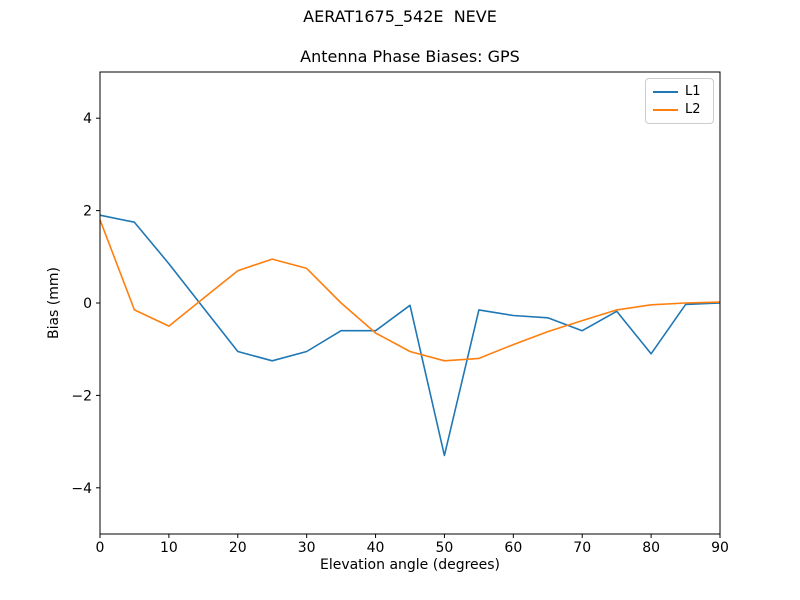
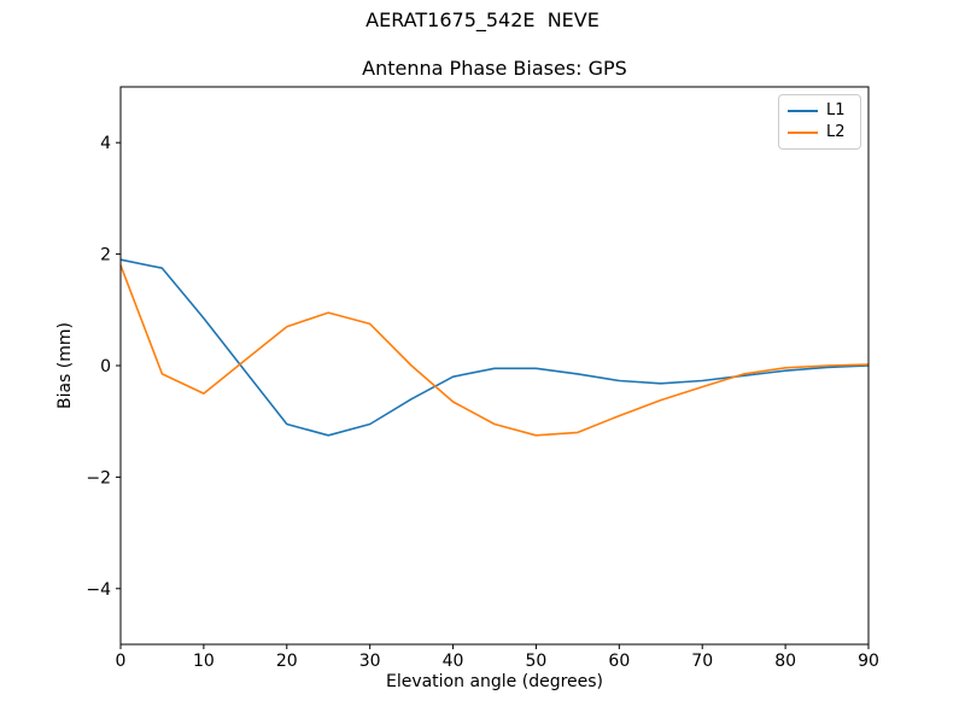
L1/40: -0.6 -> -0.2
L1/50: -3.3 -> -0.1
L1/70: -0.6 -> -0.3
L1/80: -1.1 -> -0.1
